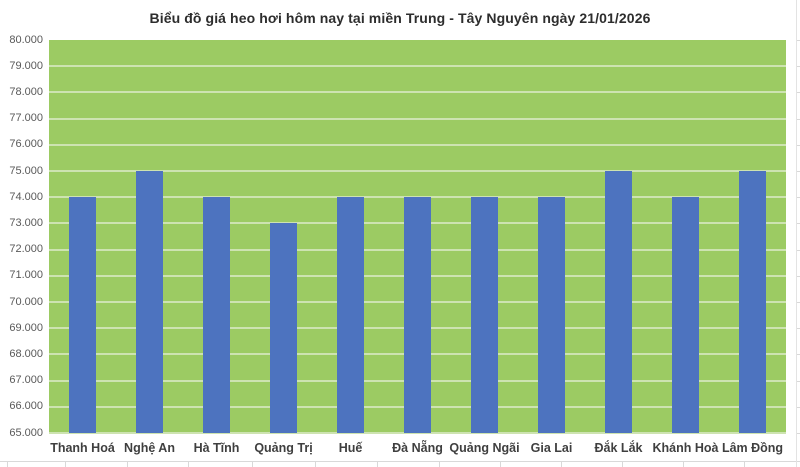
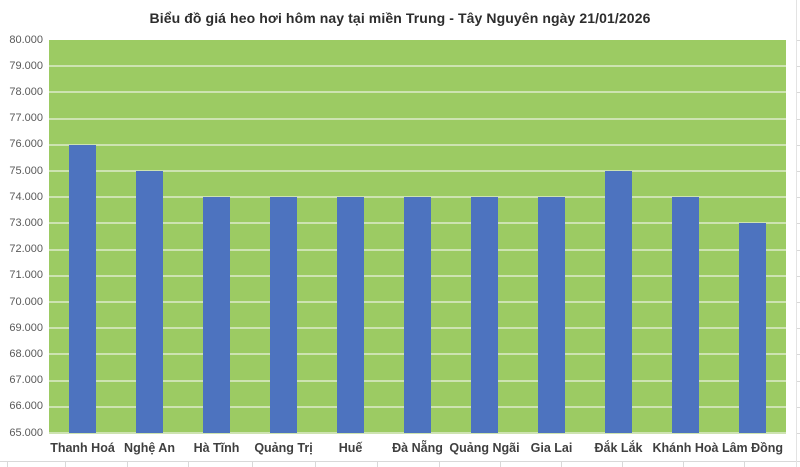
Thanh Hoá: 74000 -> 76000
Quảng Trị: 73000 -> 74000
Lâm Đồng: 75000 -> 73000
